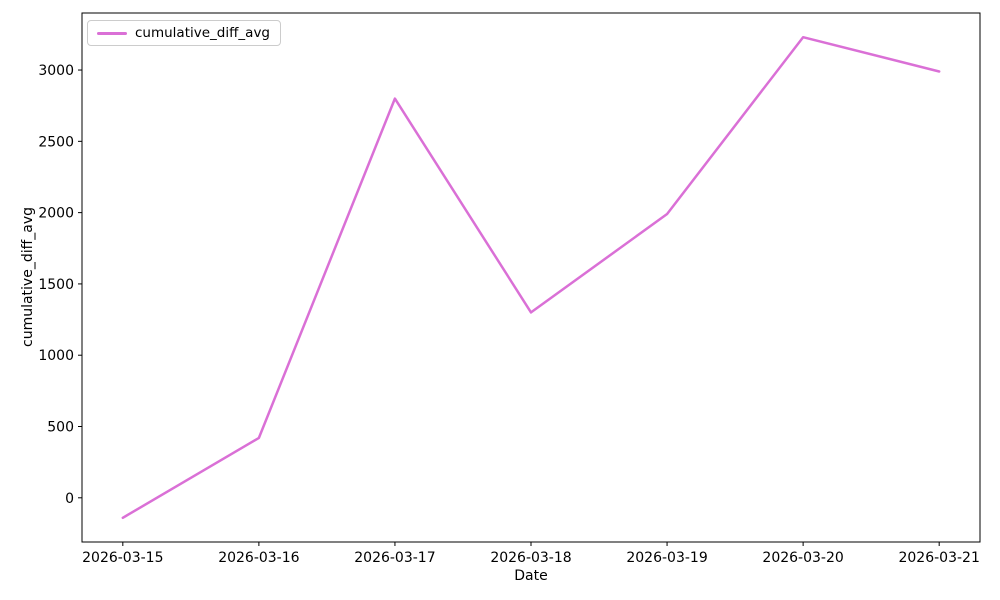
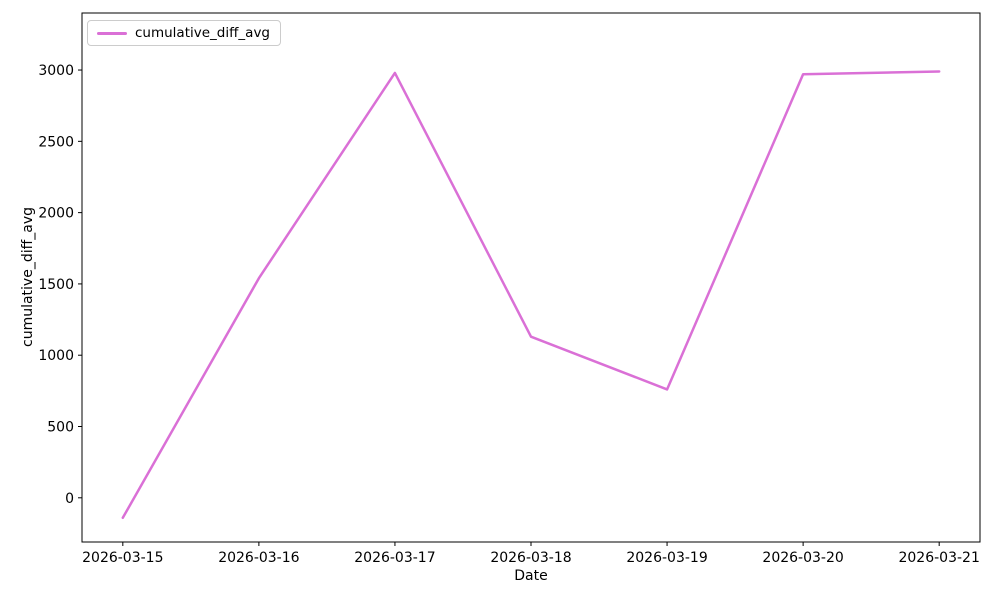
2026-03-16: 420 -> 1540
2026-03-17: 2800 -> 2980
2026-03-18: 1300 -> 1130
2026-03-19: 1990 -> 760
2026-03-20: 3230 -> 2970
